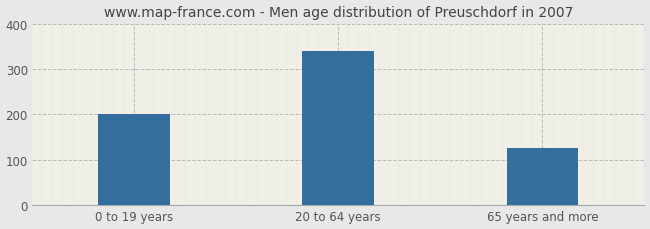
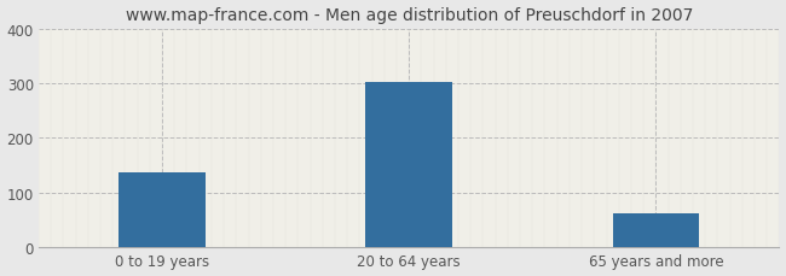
0 to 19 years: 200 -> 136
20 to 64 years: 340 -> 303
65 years and more: 125 -> 62
